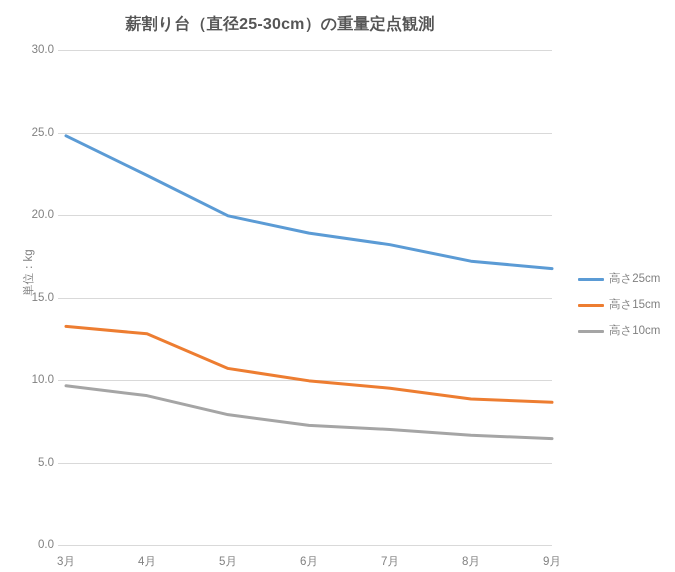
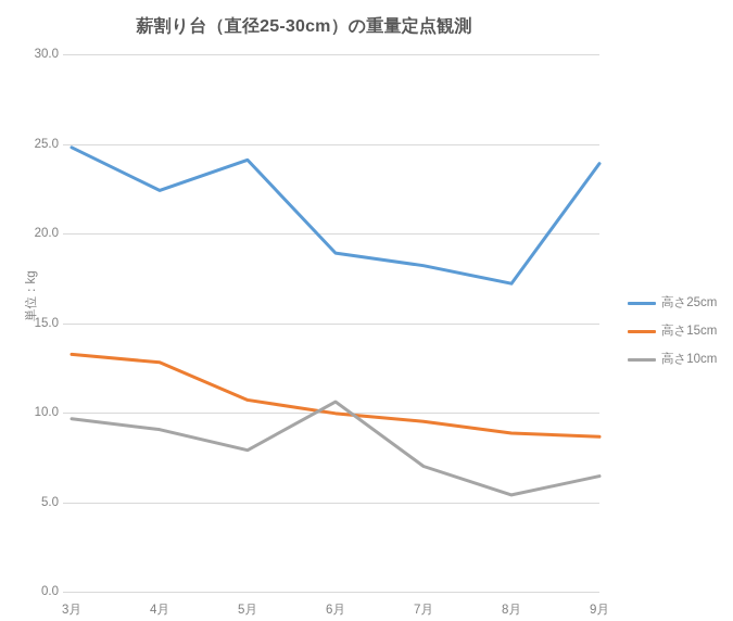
高さ25cm/5月: 19.9 -> 24.1
高さ10cm/6月: 7.2 -> 10.6
高さ10cm/8月: 6.7 -> 5.4
高さ25cm/9月: 16.8 -> 23.9
